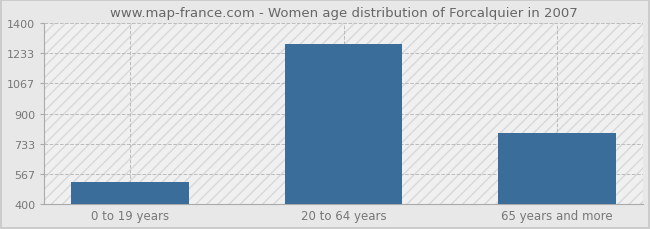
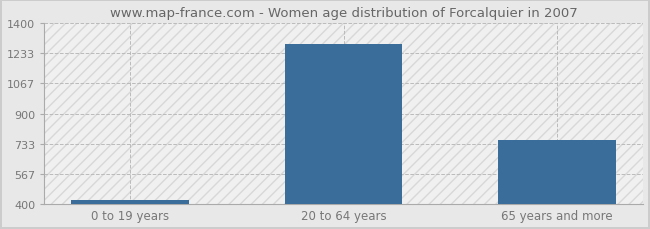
0 to 19 years: 520 -> 420
65 years and more: 790 -> 750
